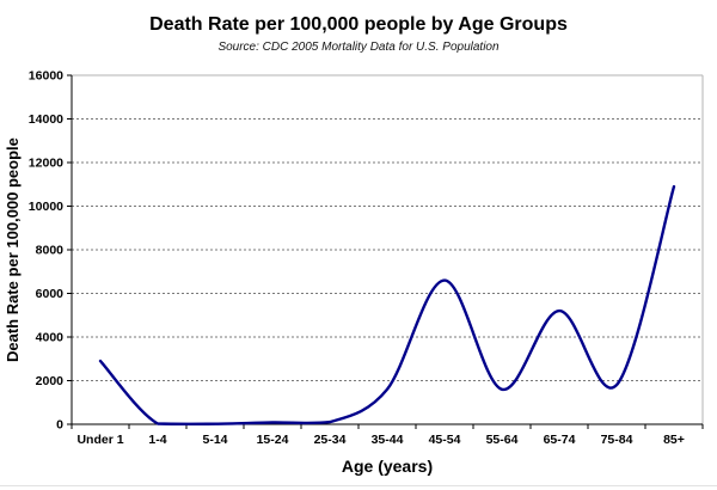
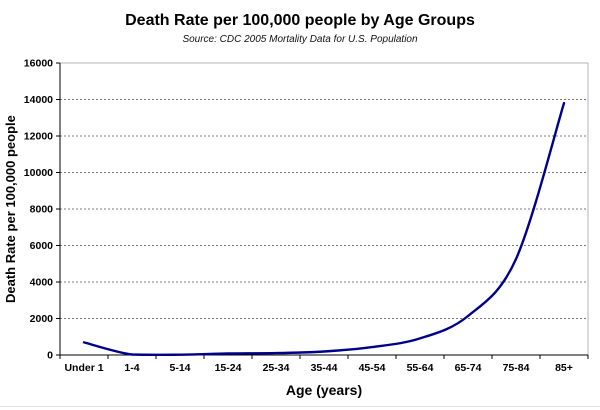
Under 1: 2900 -> 700
35-44: 1600 -> 200
45-54: 6600 -> 400
55-64: 1600 -> 900
65-74: 5200 -> 2100
75-84: 1800 -> 5300
85+: 10900 -> 13800
